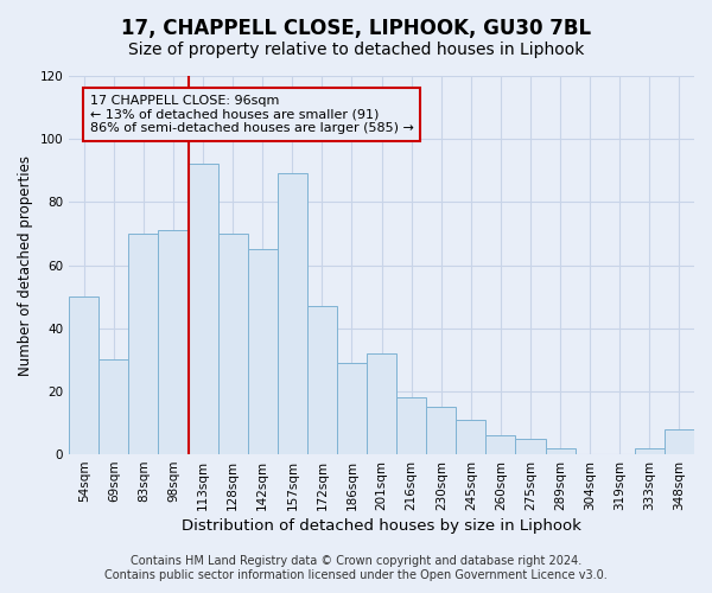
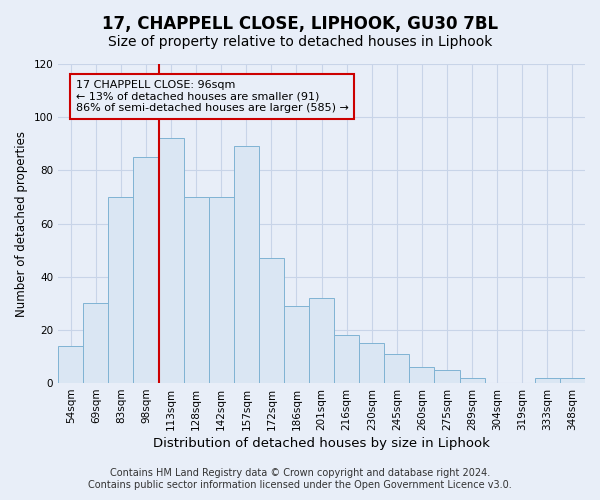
54sqm: 50 -> 14
98sqm: 71 -> 85
142sqm: 65 -> 70
348sqm: 8 -> 2
